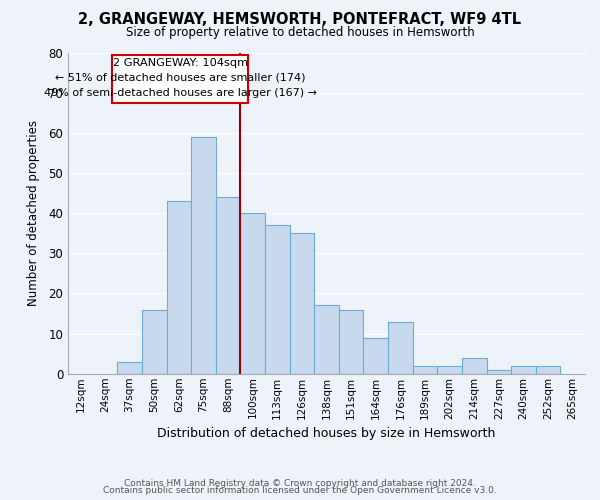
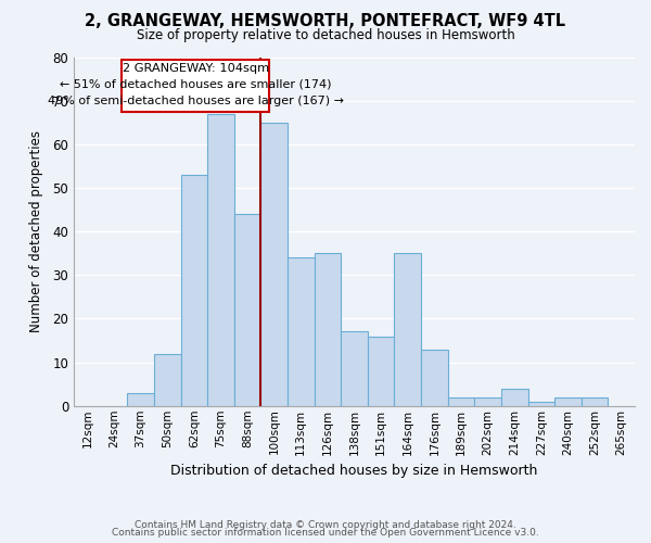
50sqm: 16 -> 12
62sqm: 43 -> 53
75sqm: 59 -> 67
100sqm: 40 -> 65
113sqm: 37 -> 34
164sqm: 9 -> 35
